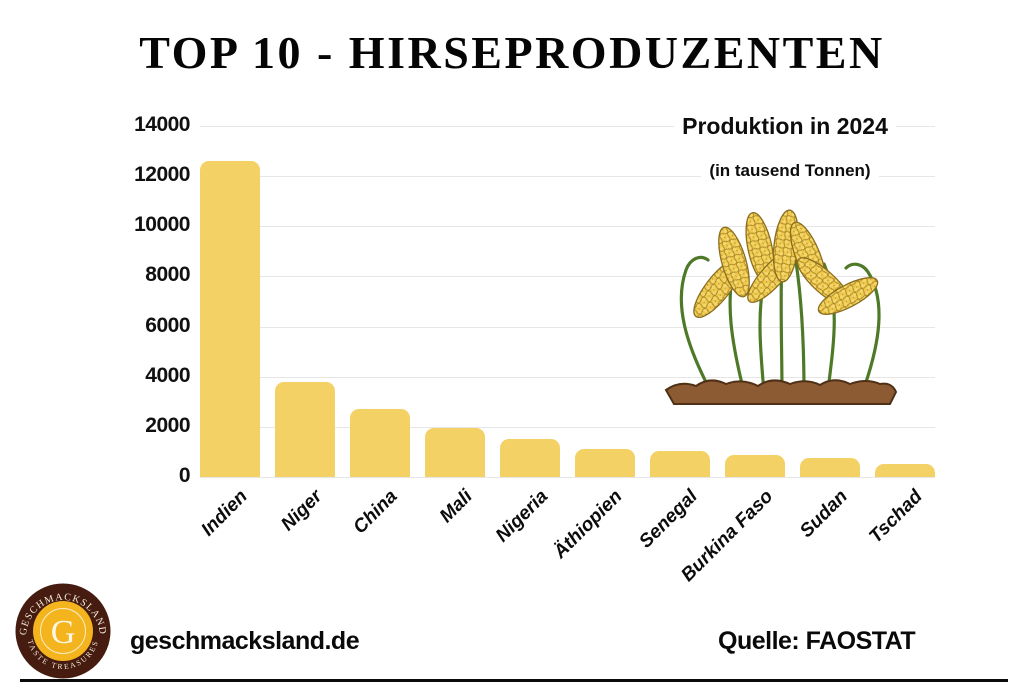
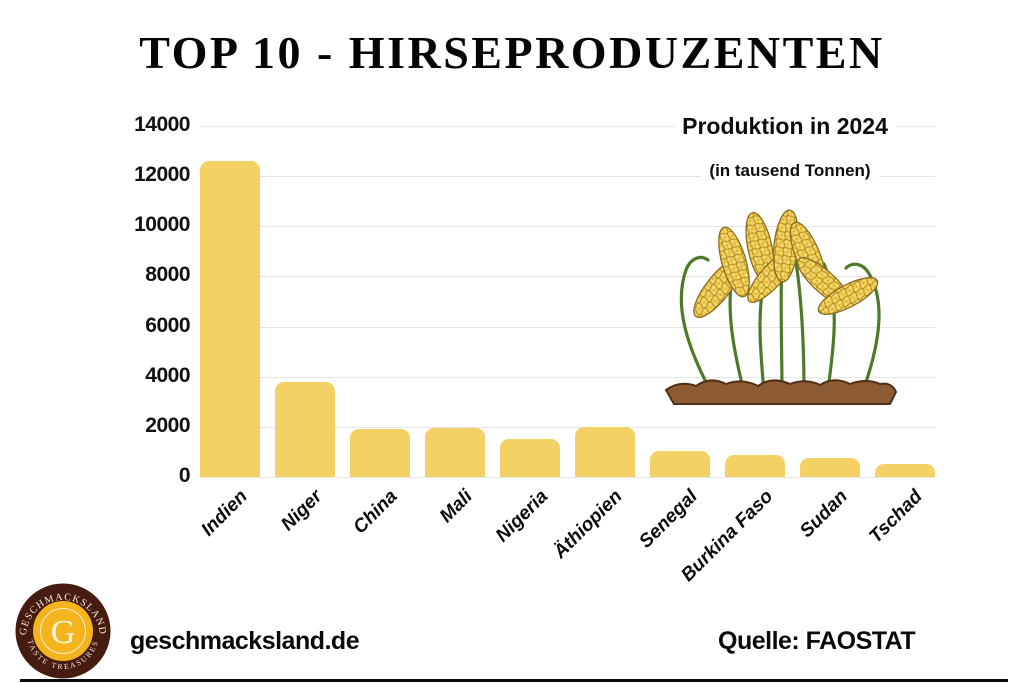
China: 2700 -> 1900
Äthiopien: 1100 -> 2000
